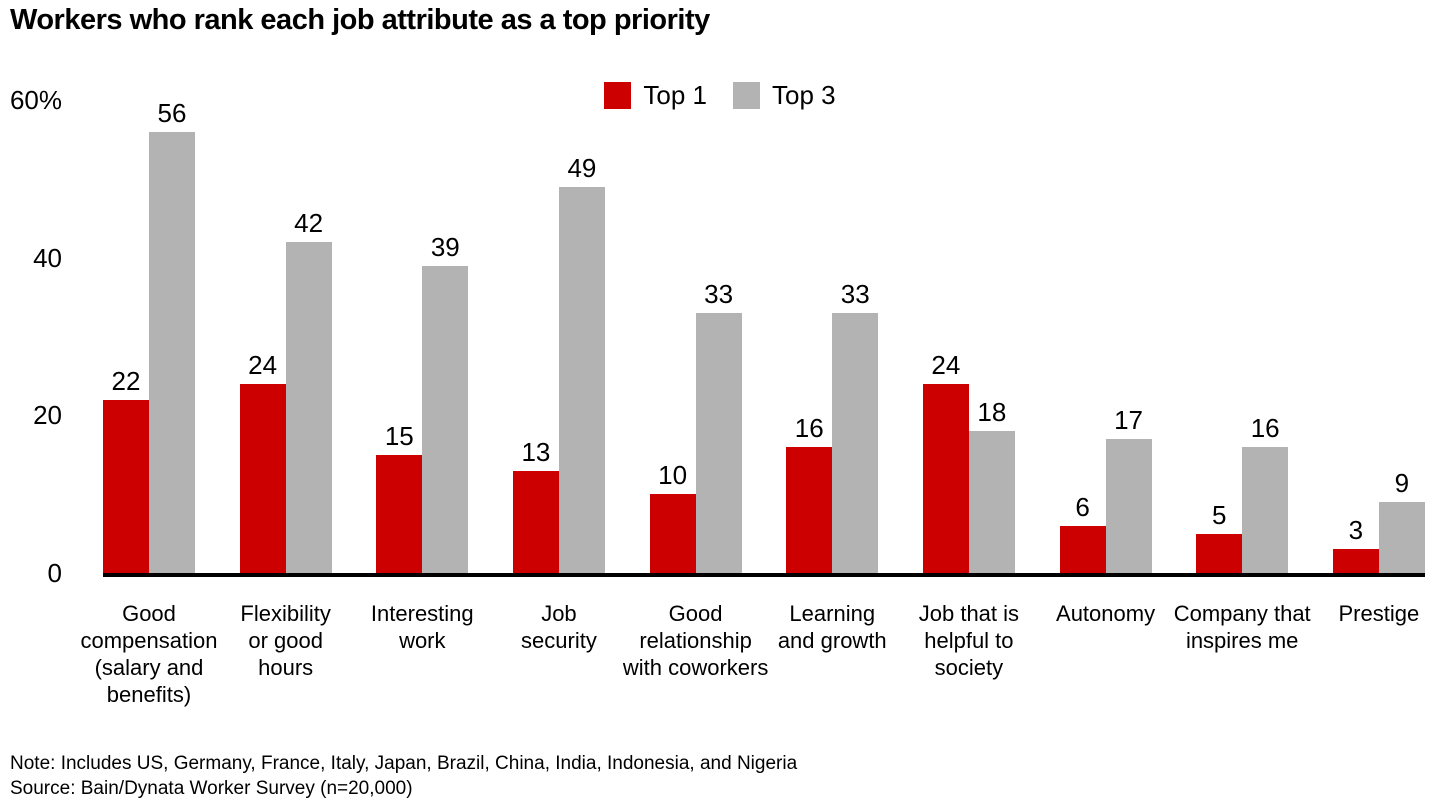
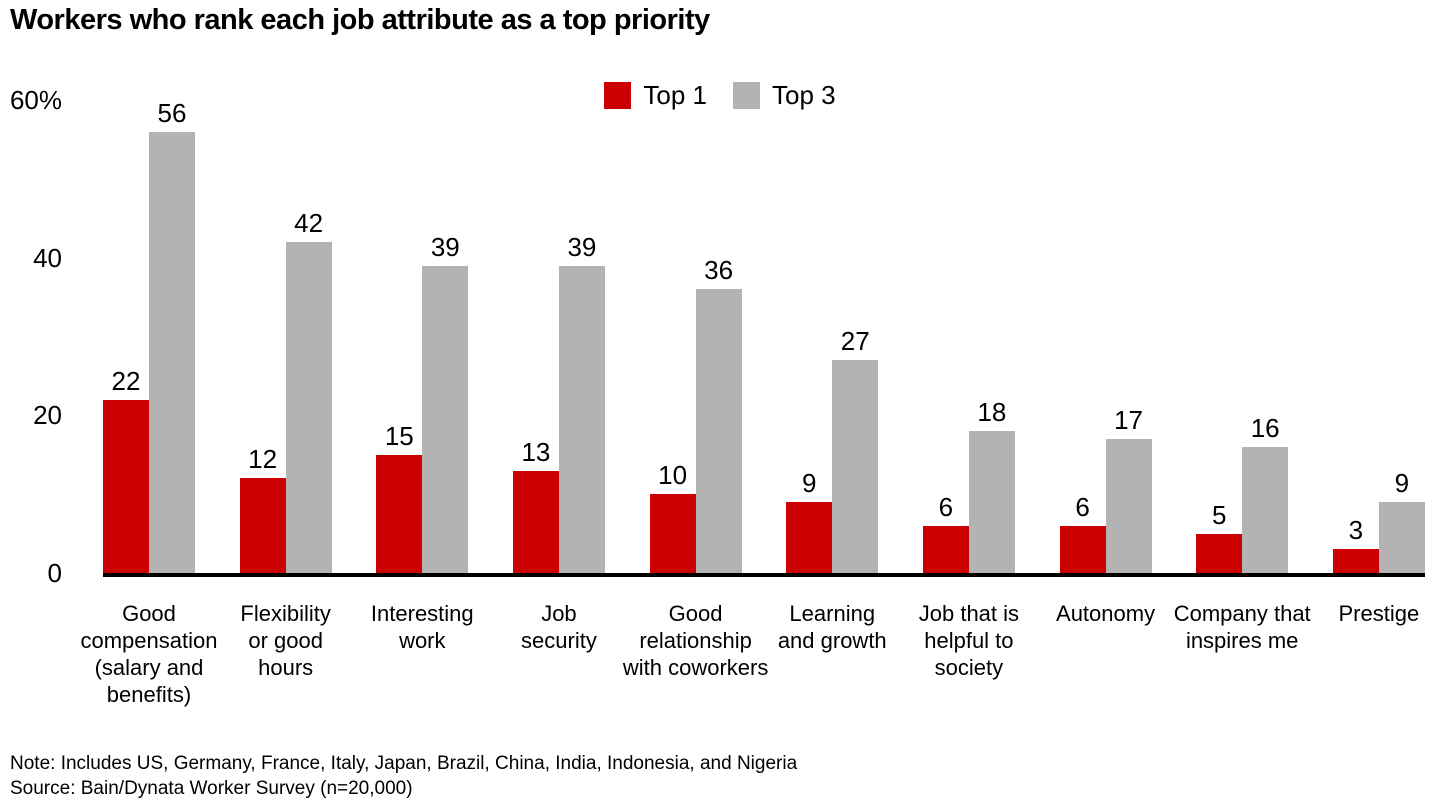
Top 1/Flexibility or good hours: 24 -> 12
Top 3/Job security: 49 -> 39
Top 3/Good relationship with coworkers: 33 -> 36
Top 1/Learning and growth: 16 -> 9
Top 3/Learning and growth: 33 -> 27
Top 1/Job that is helpful to society: 24 -> 6
